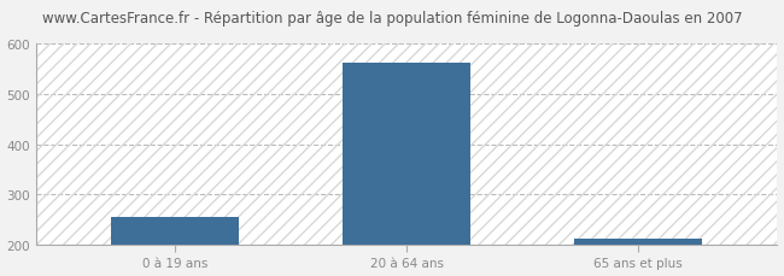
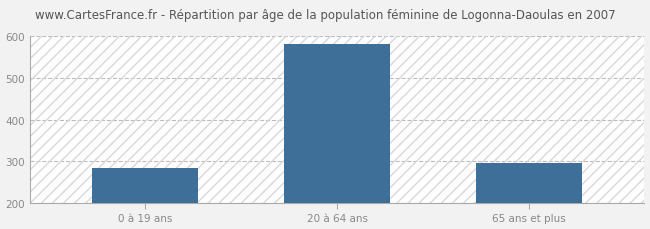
0 à 19 ans: 255 -> 285
20 à 64 ans: 563 -> 580
65 ans et plus: 213 -> 295
